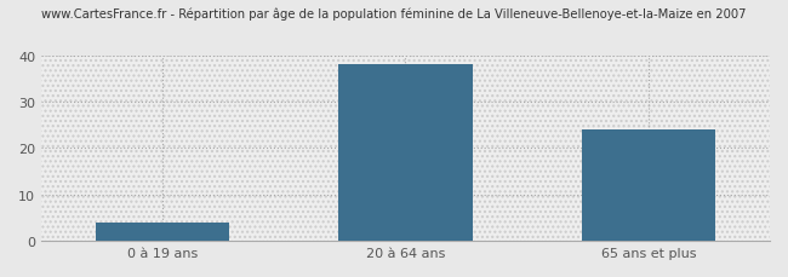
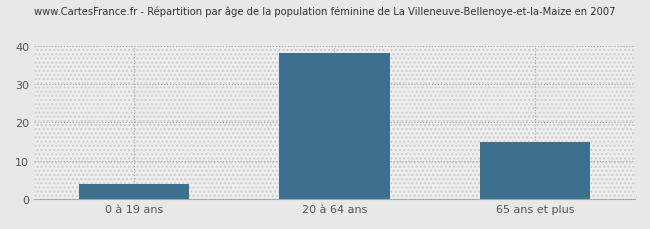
65 ans et plus: 24 -> 15
